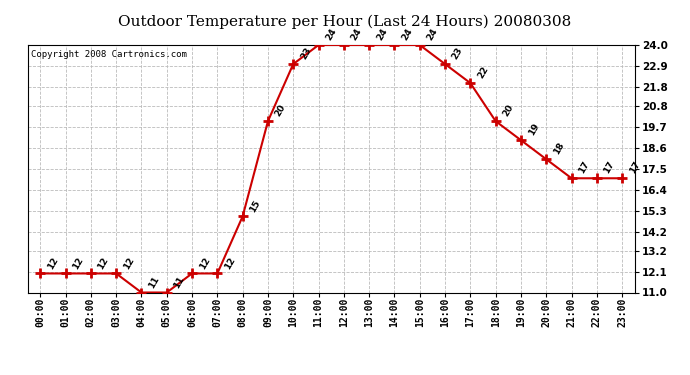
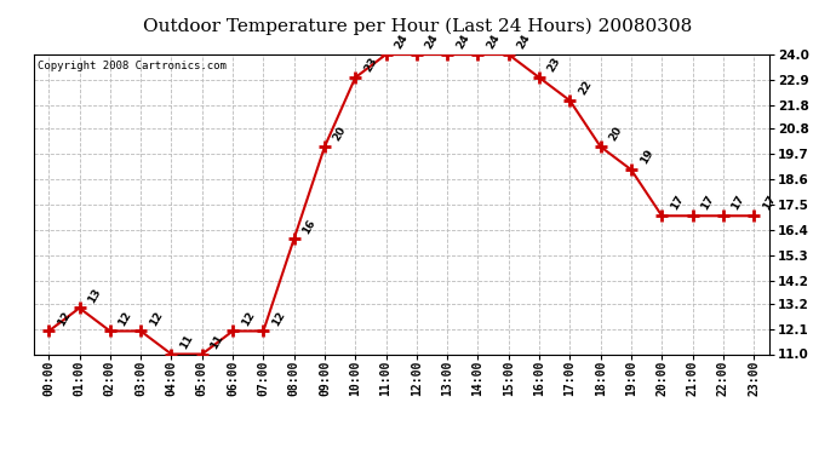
01:00: 12 -> 13
08:00: 15 -> 16
20:00: 18 -> 17
